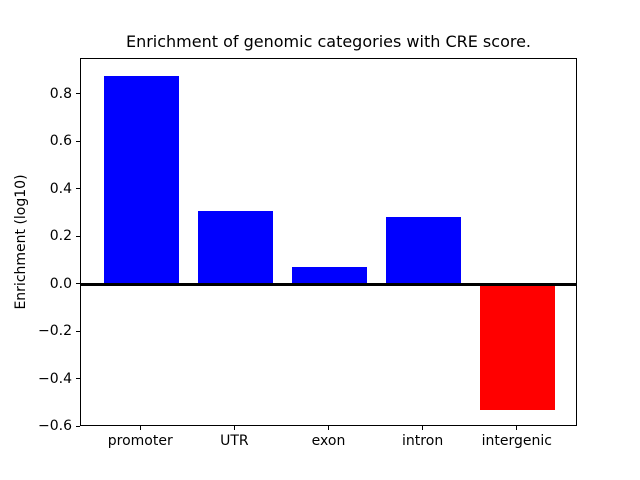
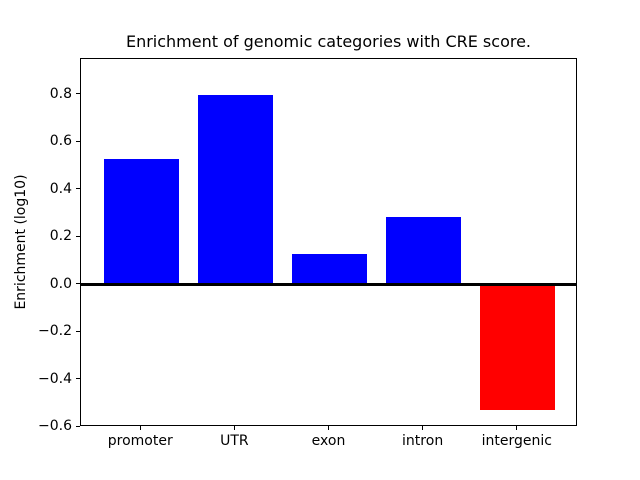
promoter: 0.88 -> 0.53
UTR: 0.31 -> 0.80
exon: 0.07 -> 0.13
